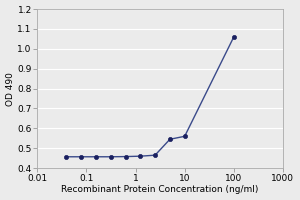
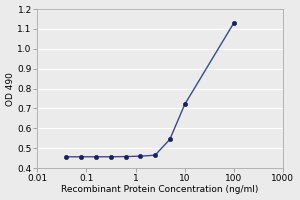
10: 0.56 -> 0.72
100: 1.06 -> 1.13
